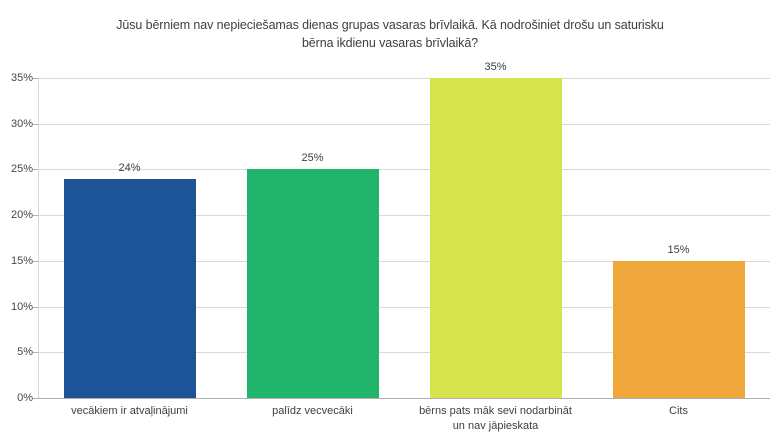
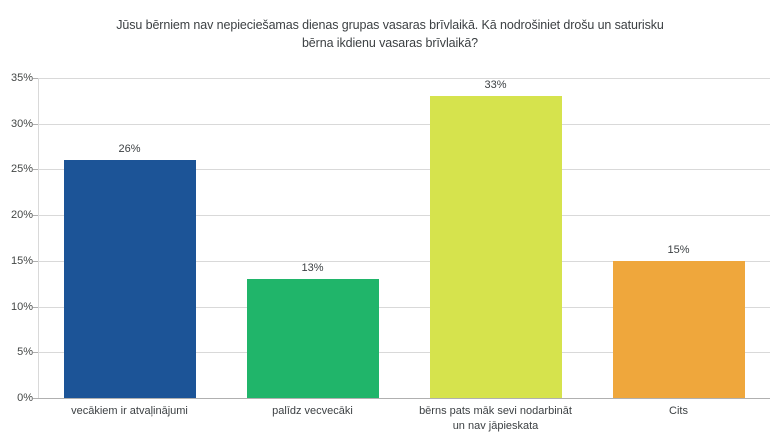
vecākiem ir atvaļinājumi: 24% -> 26%
palīdz vecvecāki: 25% -> 13%
bērns pats māk sevi nodarbināt un nav jāpieskata: 35% -> 33%
